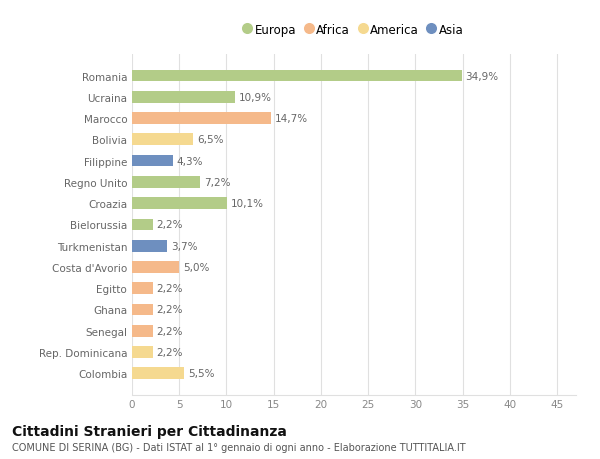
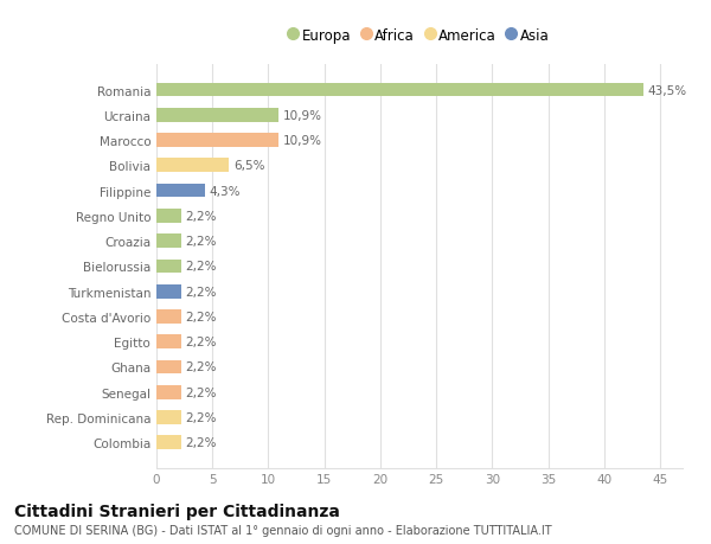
Romania: 34,9% -> 43,5%
Marocco: 14,7% -> 10,9%
Regno Unito: 7,2% -> 2,2%
Croazia: 10,1% -> 2,2%
Turkmenistan: 3,7% -> 2,2%
Costa d'Avorio: 5,0% -> 2,2%
Colombia: 5,5% -> 2,2%
